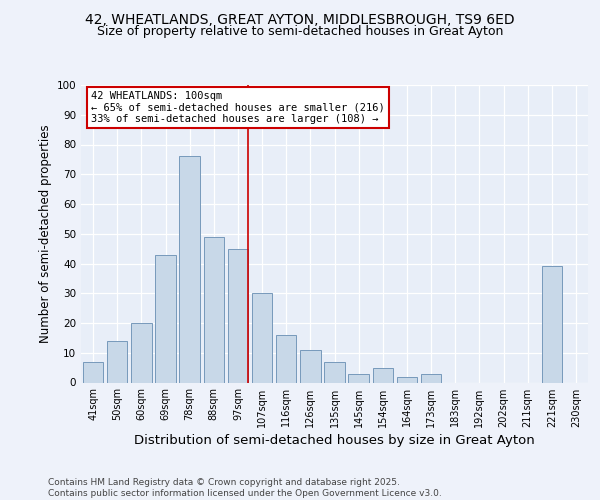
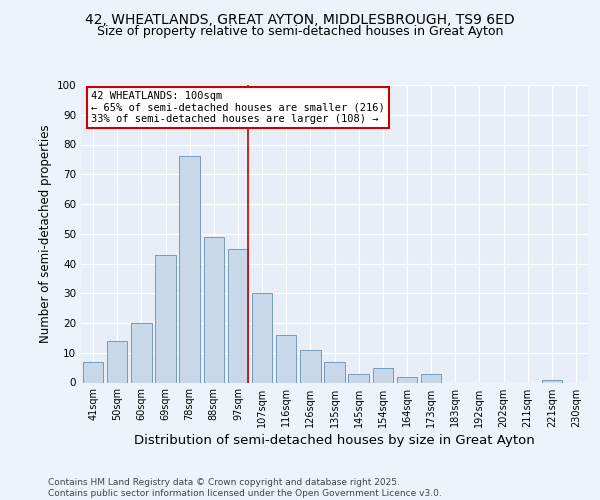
221sqm: 39 -> 1
